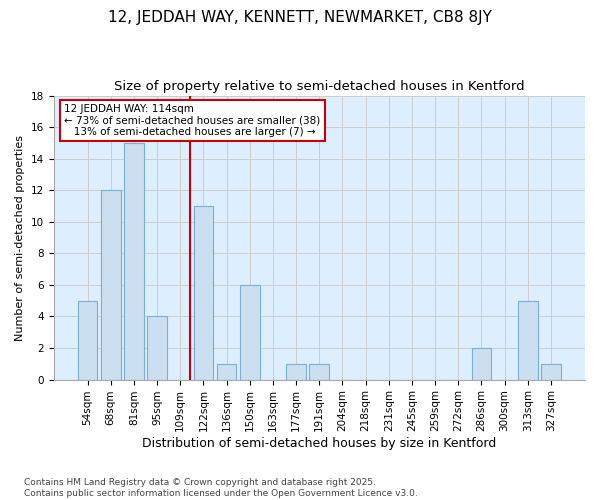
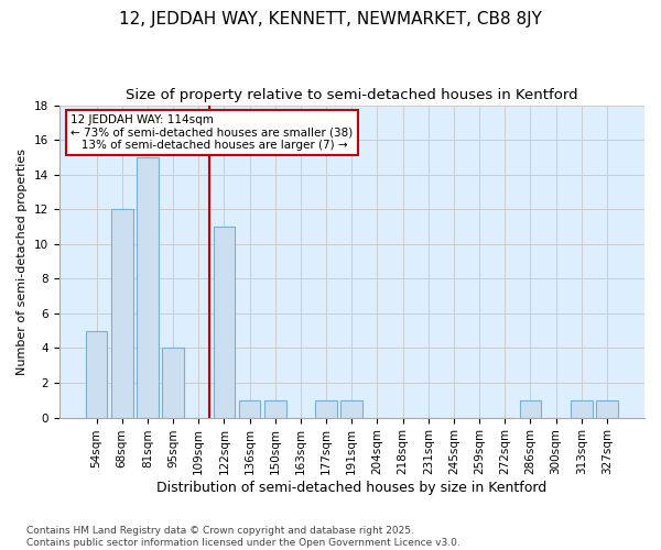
150sqm: 6 -> 1
286sqm: 2 -> 1
313sqm: 5 -> 1
